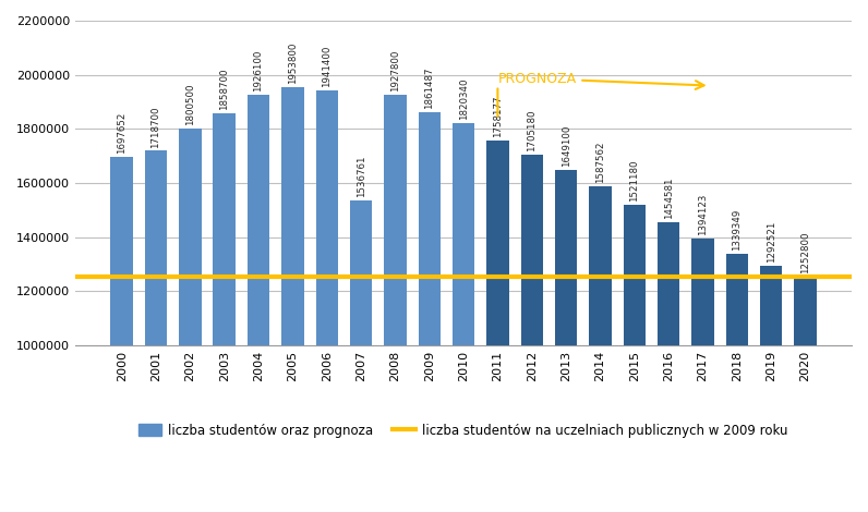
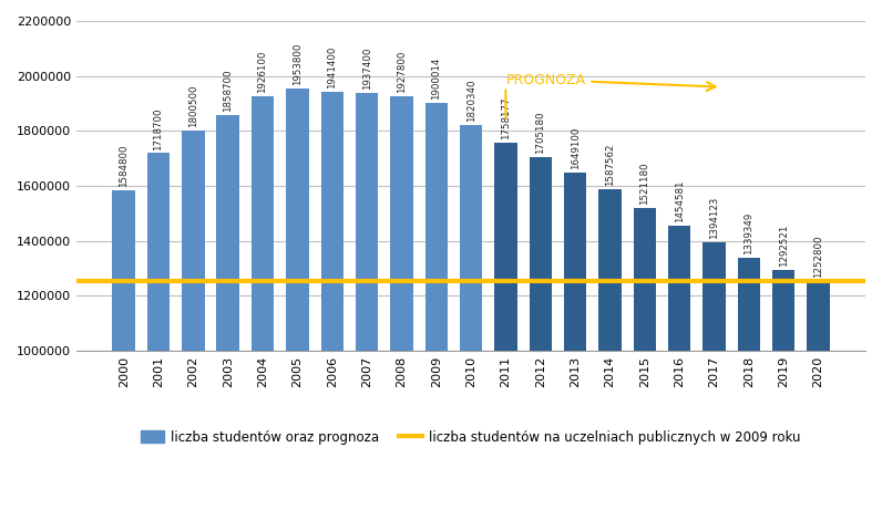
2000: 1697652 -> 1584800
2007: 1536761 -> 1937400
2009: 1861487 -> 1900014
